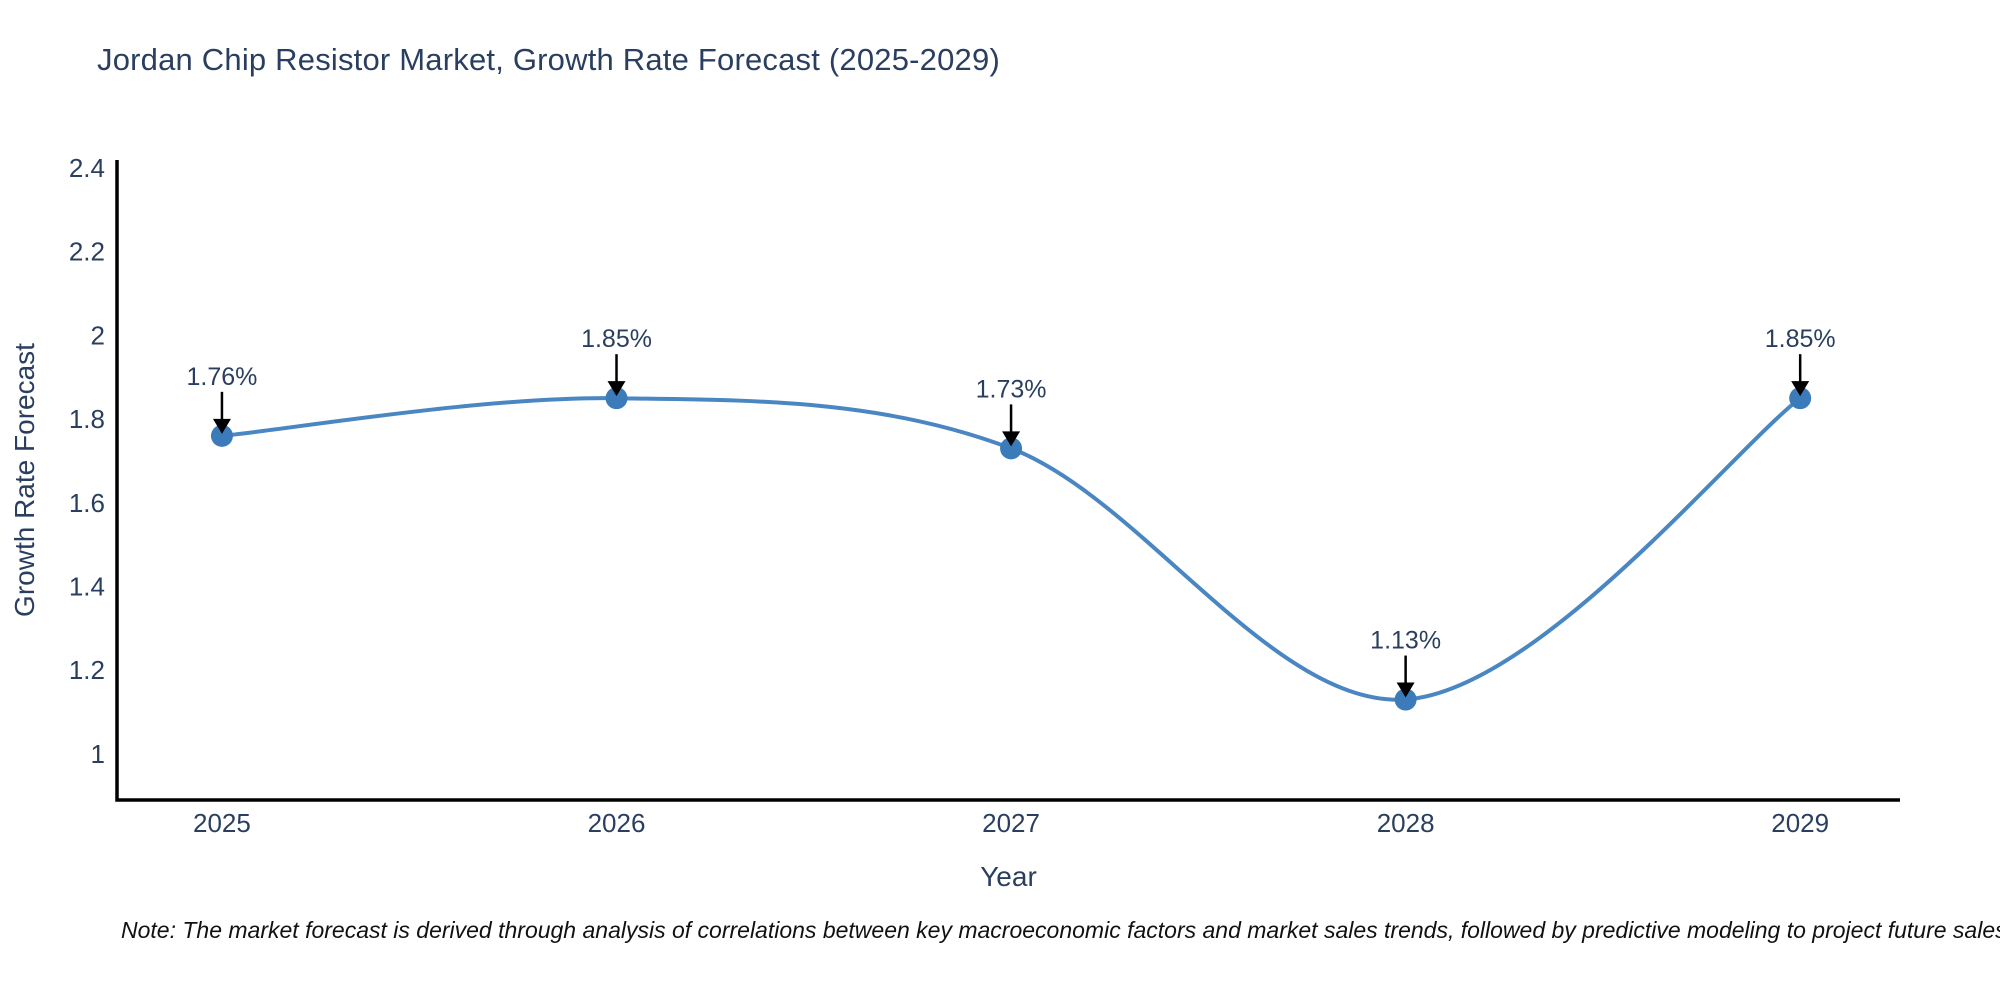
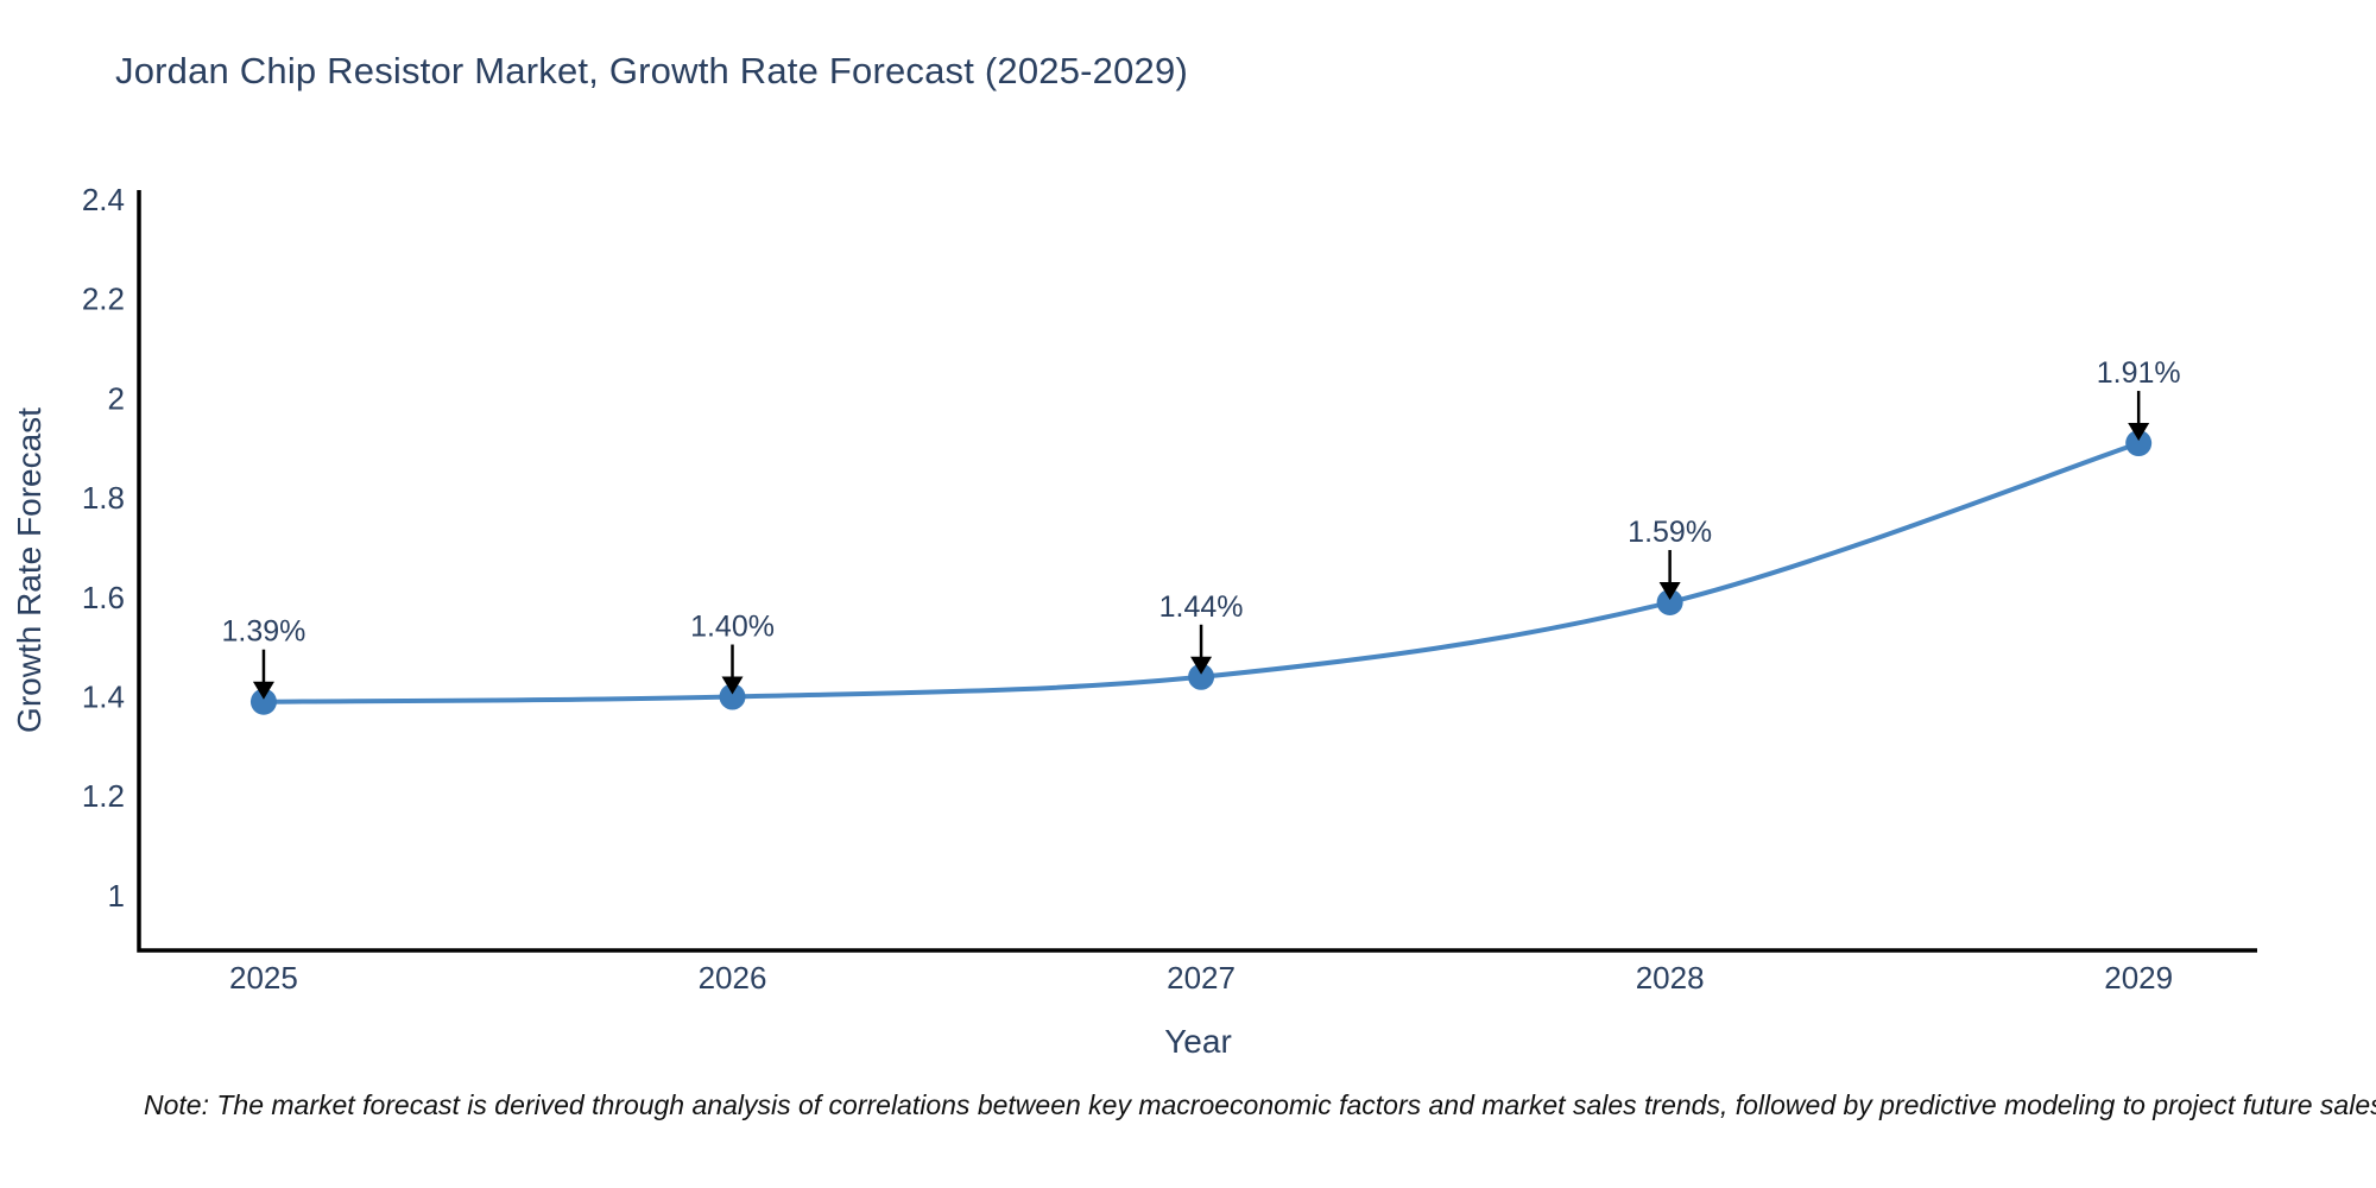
2025: 1.76% -> 1.39%
2026: 1.85% -> 1.40%
2027: 1.73% -> 1.44%
2028: 1.13% -> 1.59%
2029: 1.85% -> 1.91%
